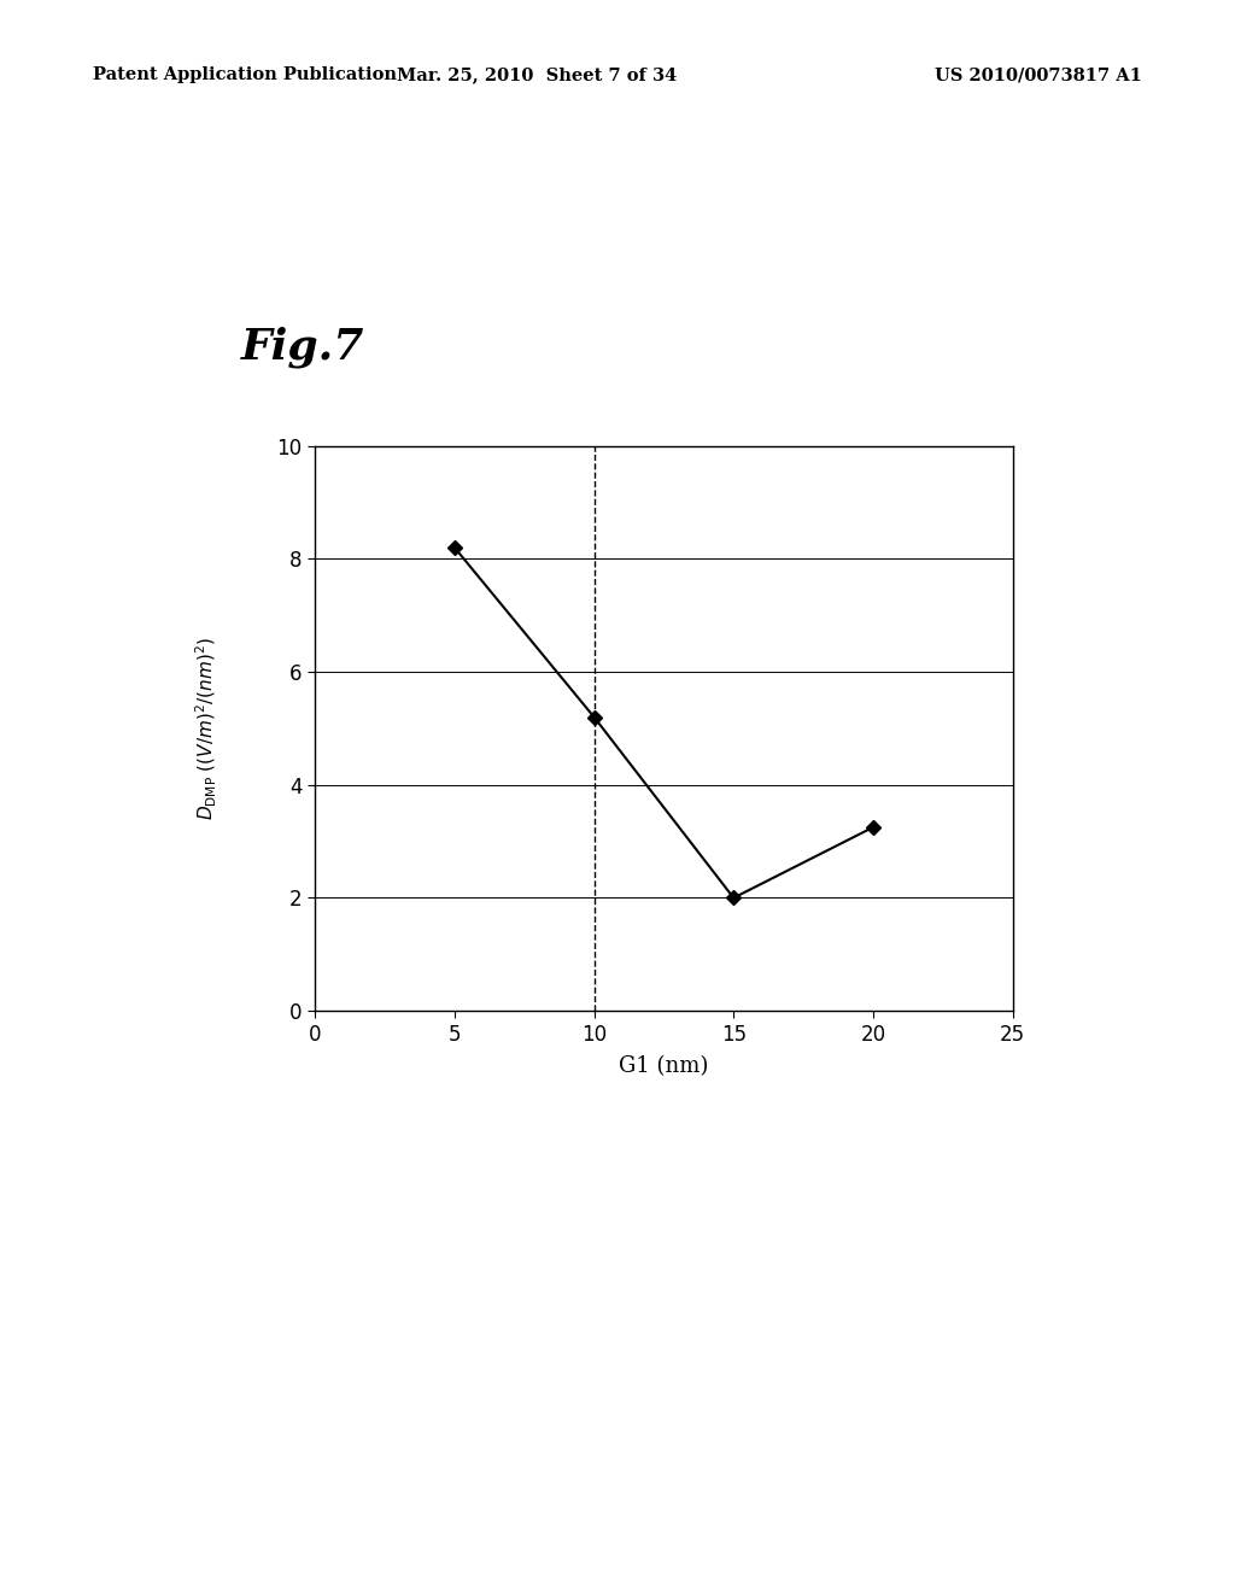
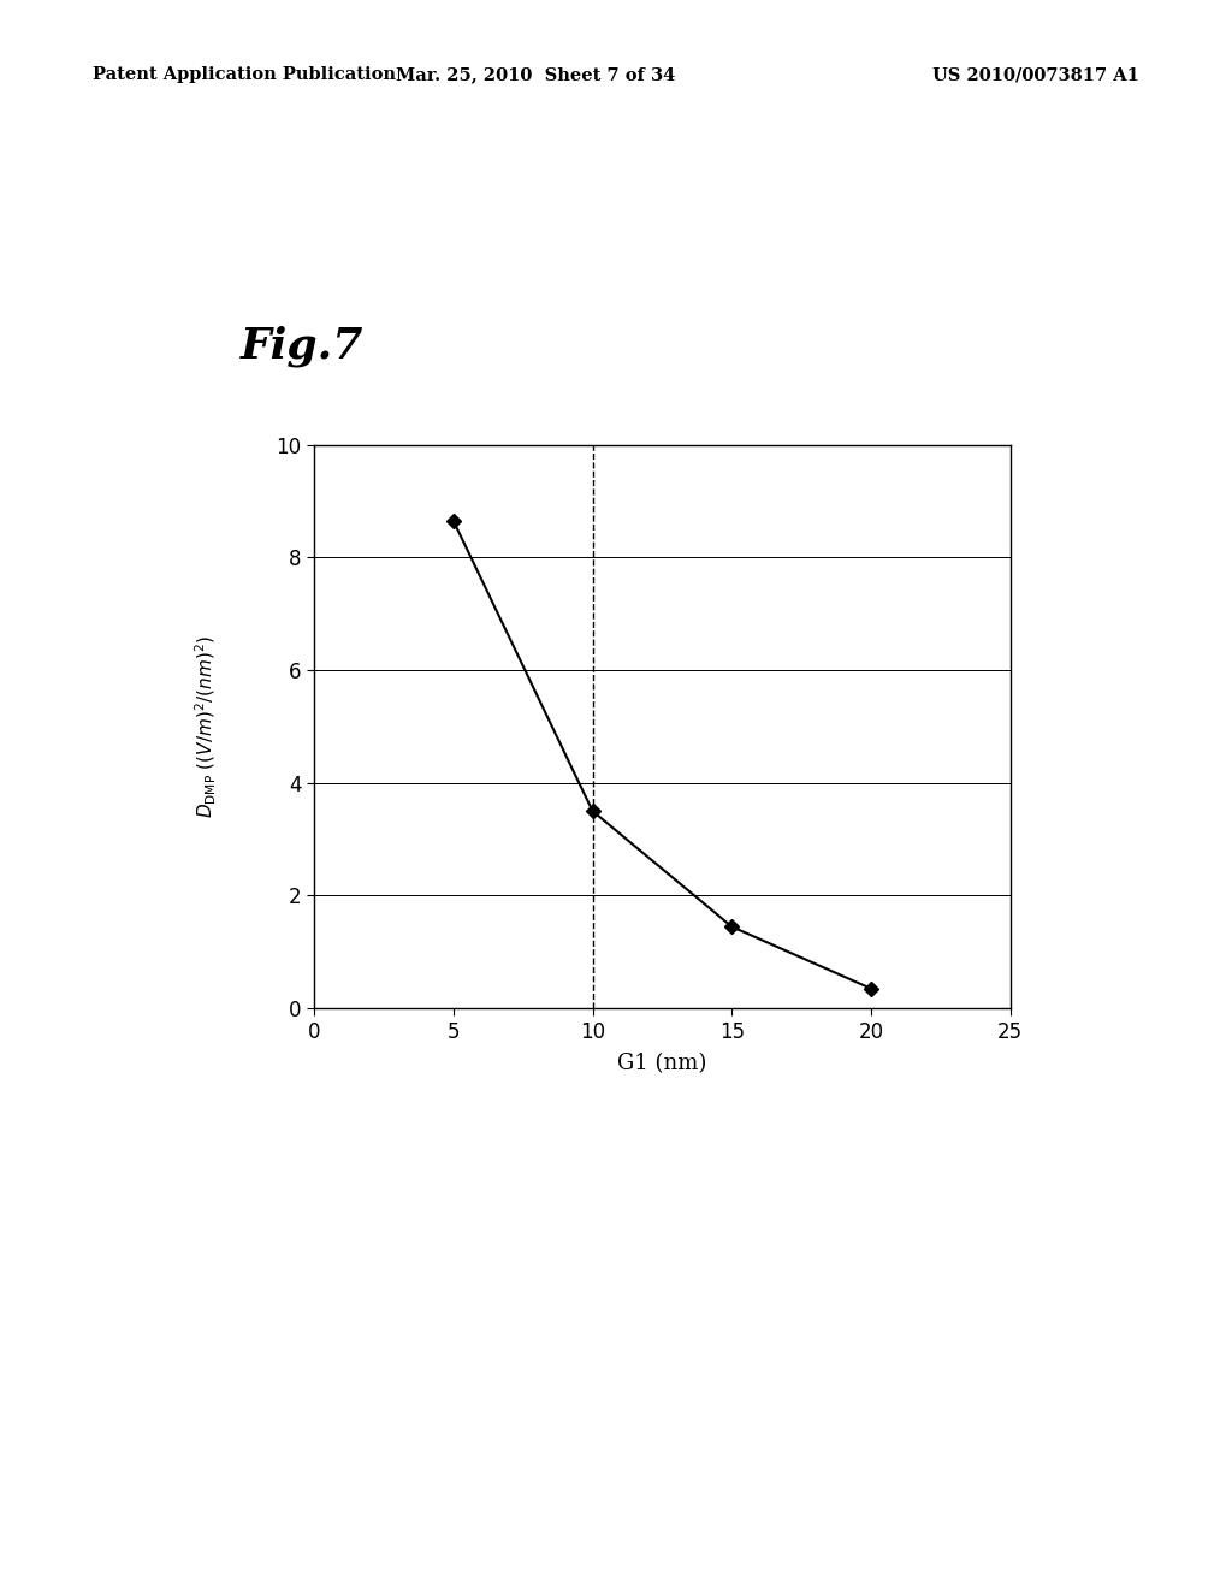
5: 8.20 -> 8.65
10: 5.20 -> 3.50
15: 2.00 -> 1.45
20: 3.25 -> 0.35
